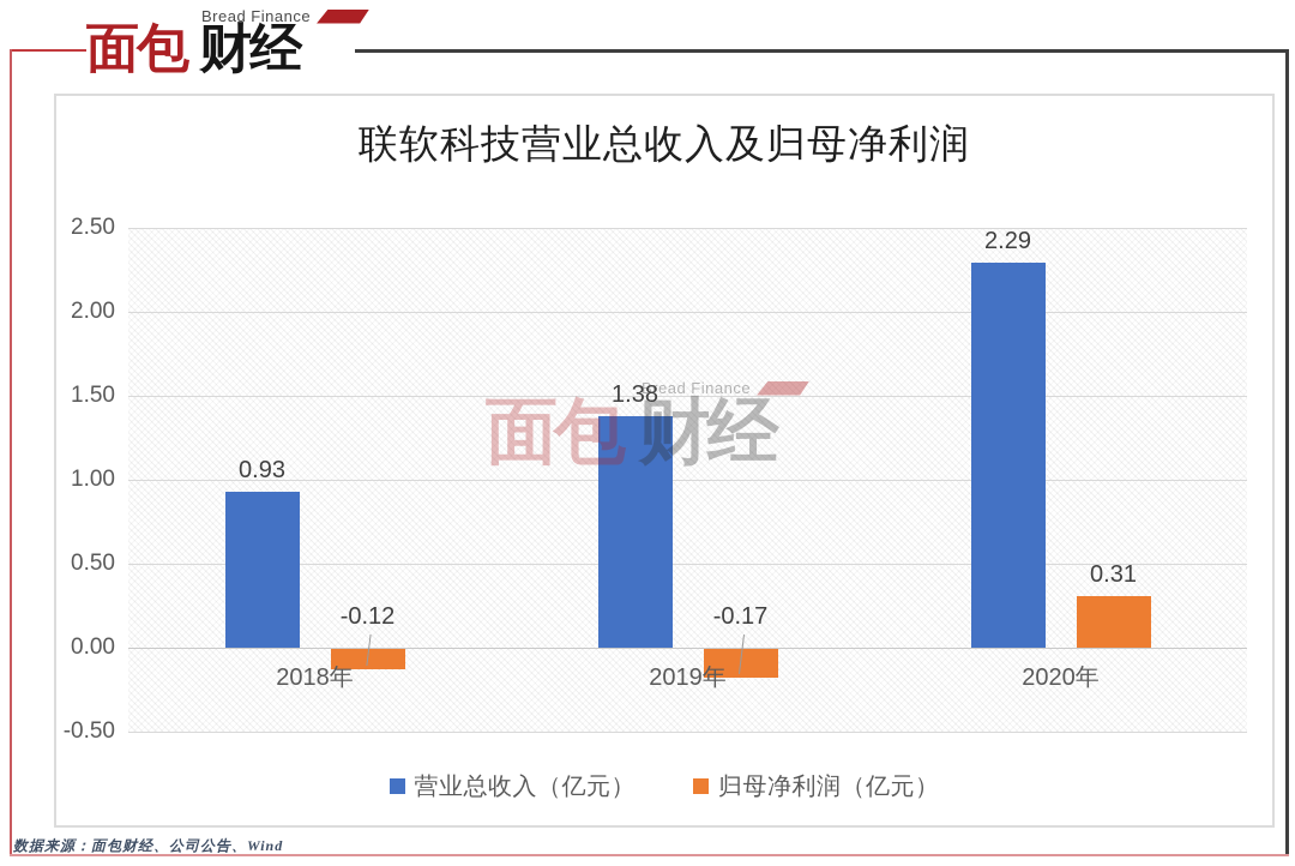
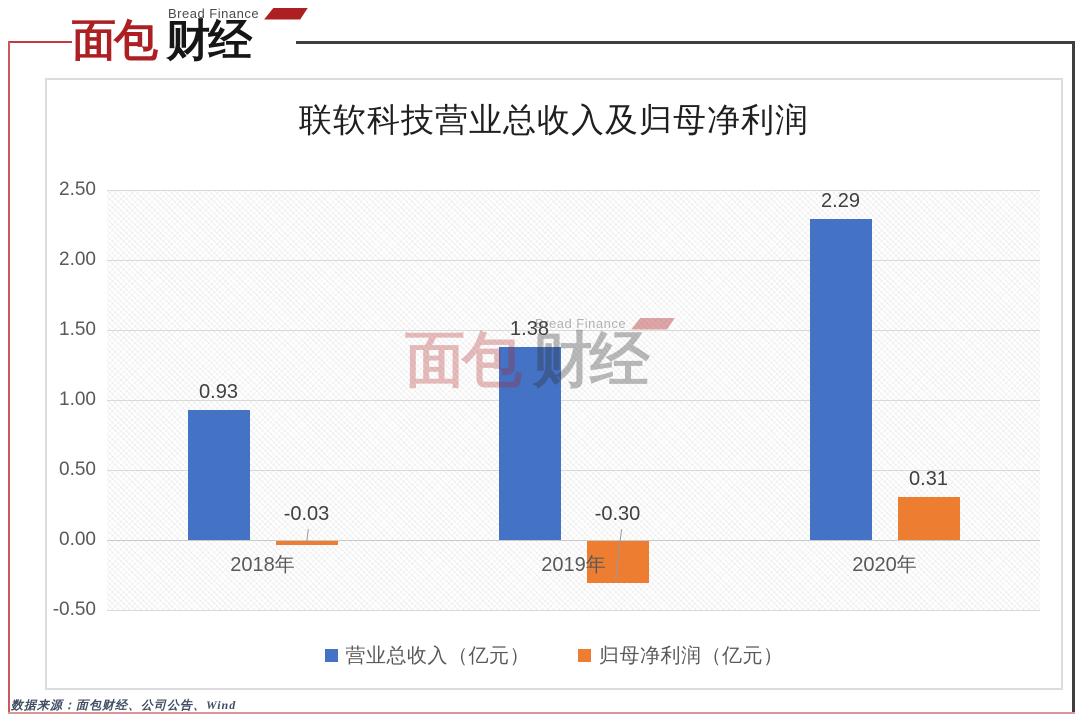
归母净利润（亿元）/2018年: -0.12 -> -0.03
归母净利润（亿元）/2019年: -0.17 -> -0.30
